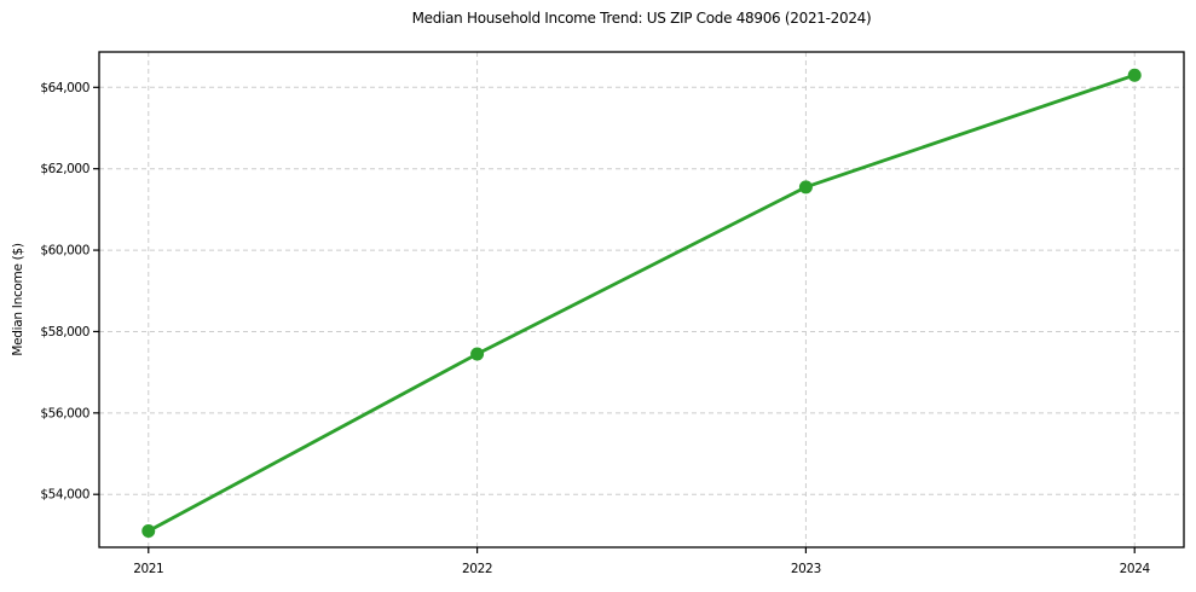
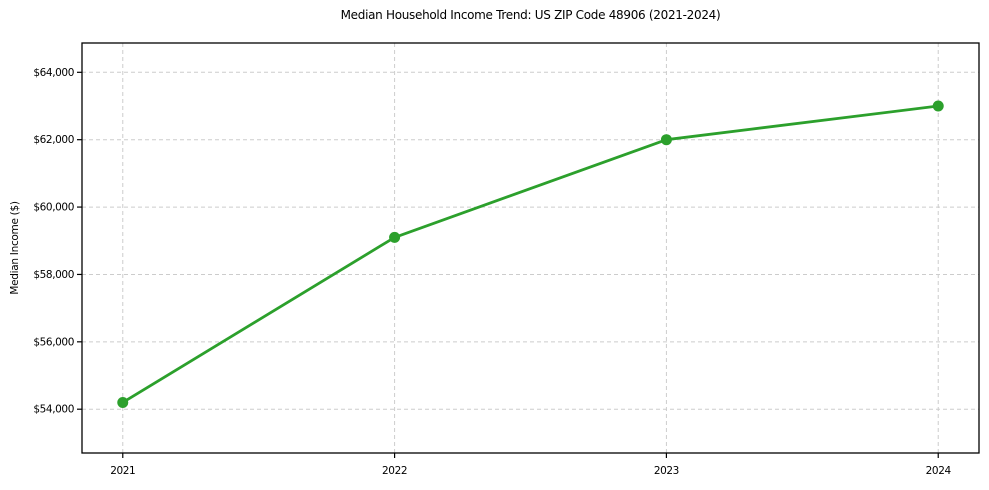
2021: $53100 -> $54200
2022: $57400 -> $59100
2023: $61600 -> $62000
2024: $64300 -> $63000
